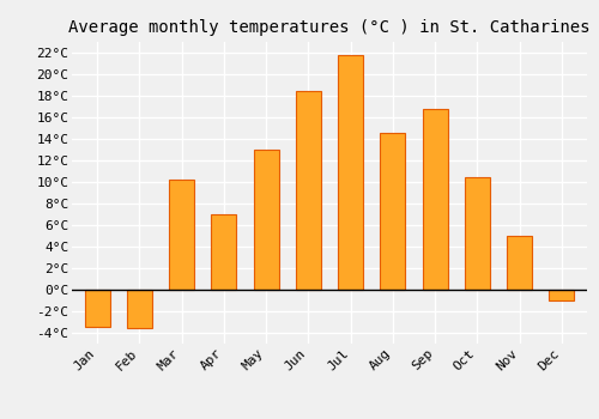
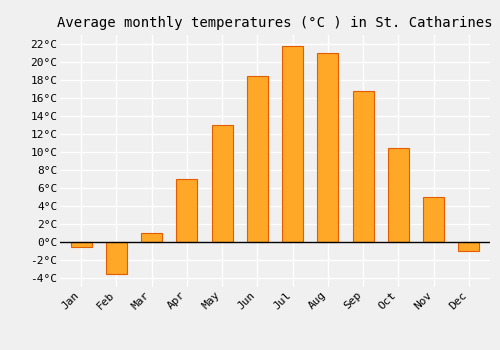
Jan: -3.4°C -> -0.5°C
Mar: 10.2°C -> 1.0°C
Aug: 14.6°C -> 21.0°C
